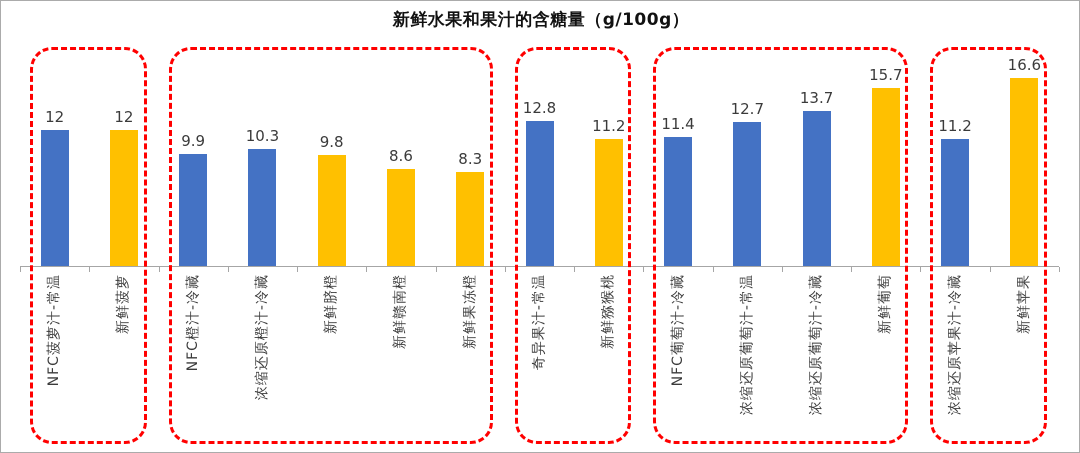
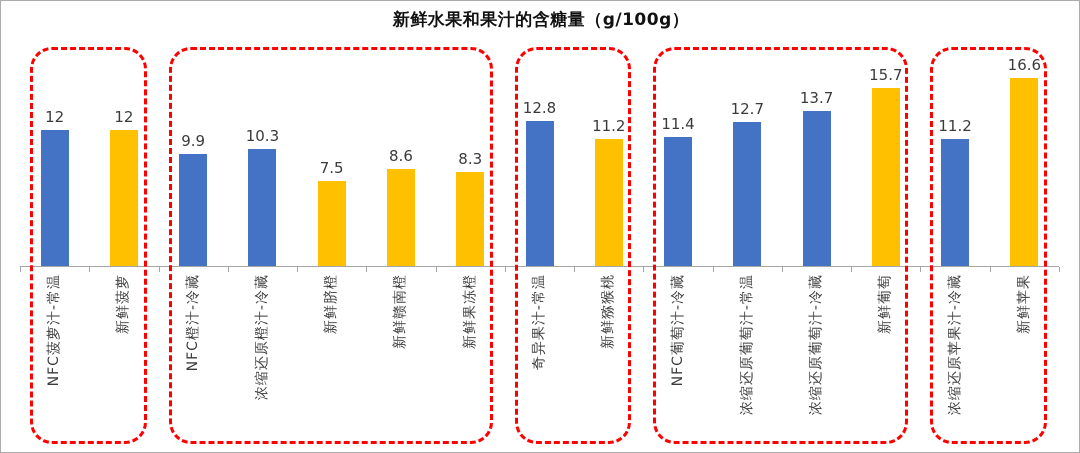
新鲜脐橙: 9.8 -> 7.5
